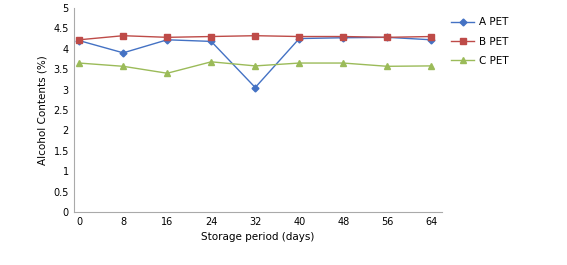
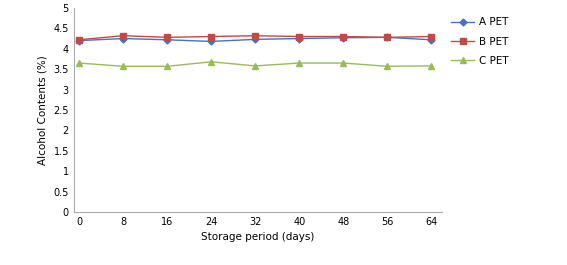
A PET/8: 3.90 -> 4.25
C PET/16: 3.40 -> 3.57
A PET/32: 3.05 -> 4.23
